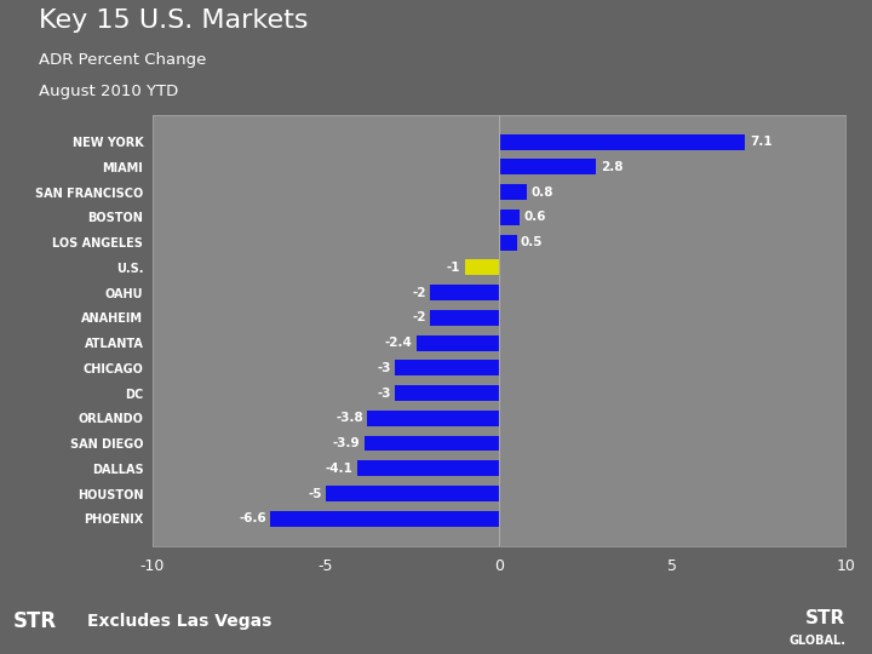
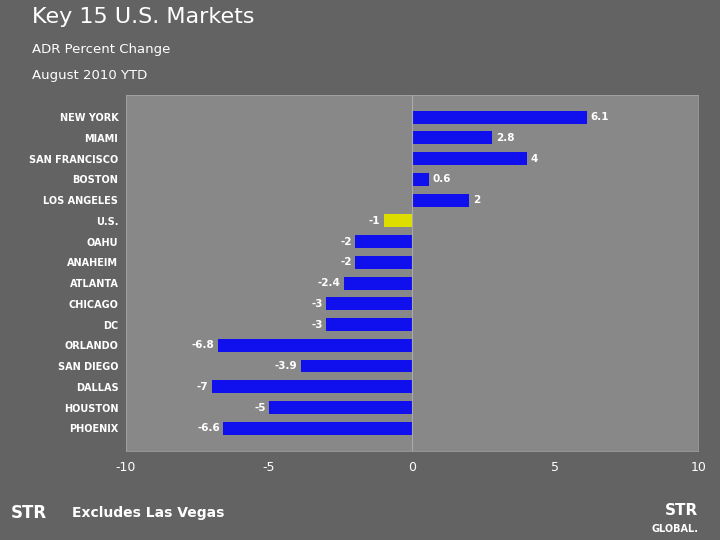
NEW YORK: 7.1 -> 6.1
SAN FRANCISCO: 0.8 -> 4
LOS ANGELES: 0.5 -> 2
ORLANDO: -3.8 -> -6.8
DALLAS: -4.1 -> -7
